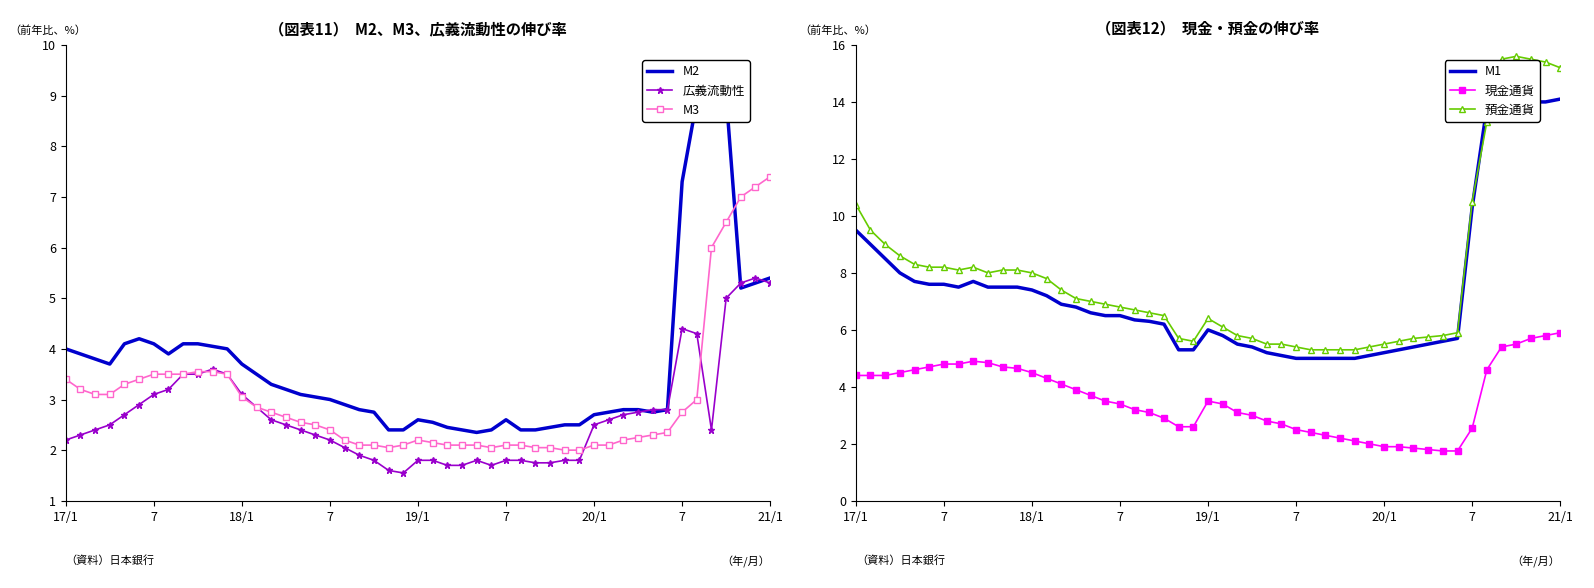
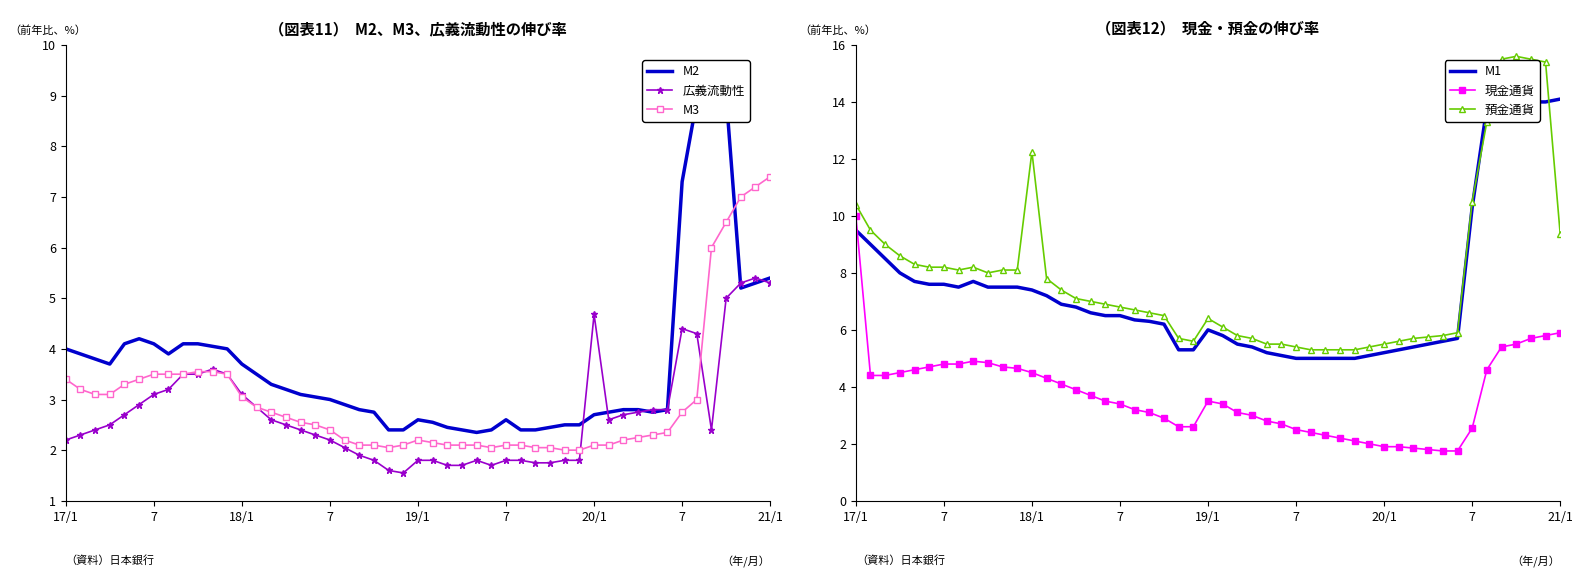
（図表11） M2、M3、広義流動性の伸び率/広義流動性/20/1: 2.50 -> 4.68
（図表12） 現金・預金の伸び率/現金通貨/17/1: 4.40 -> 10.00
（図表12） 現金・預金の伸び率/預金通貨/18/1: 8.00 -> 12.25
（図表12） 現金・預金の伸び率/預金通貨/21/1: 15.20 -> 9.35
